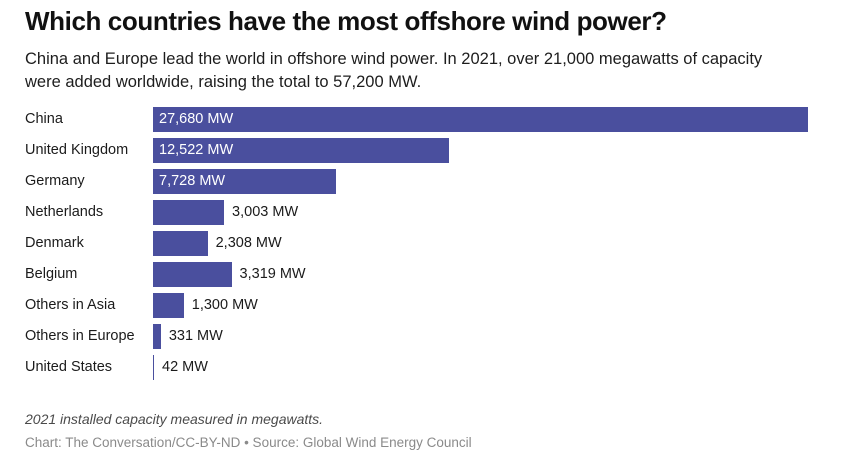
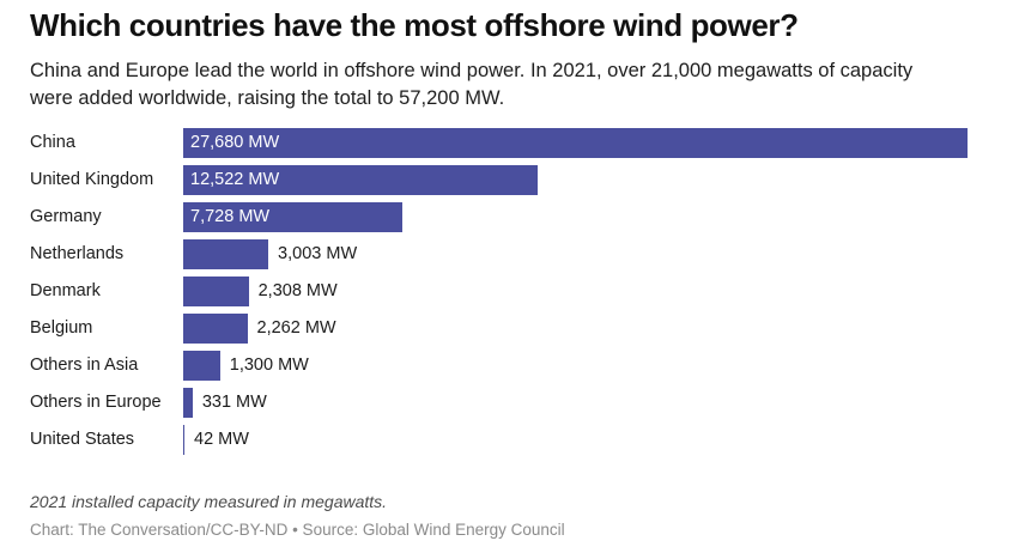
Belgium: 3,319 -> 2,262
